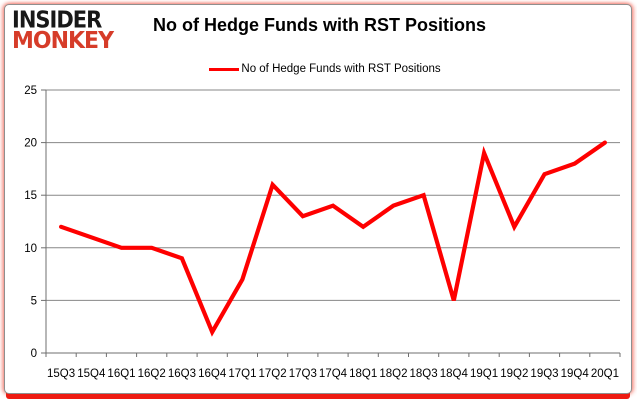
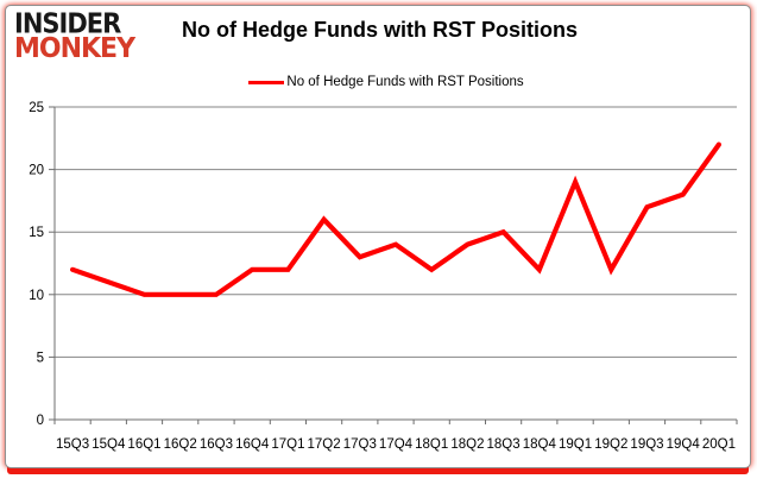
16Q3: 9 -> 10
16Q4: 2 -> 12
17Q1: 7 -> 12
18Q4: 5 -> 12
20Q1: 20 -> 22
